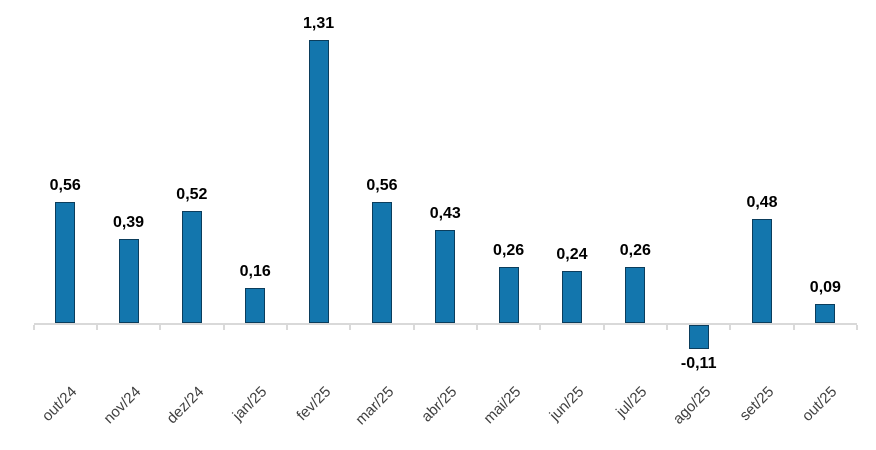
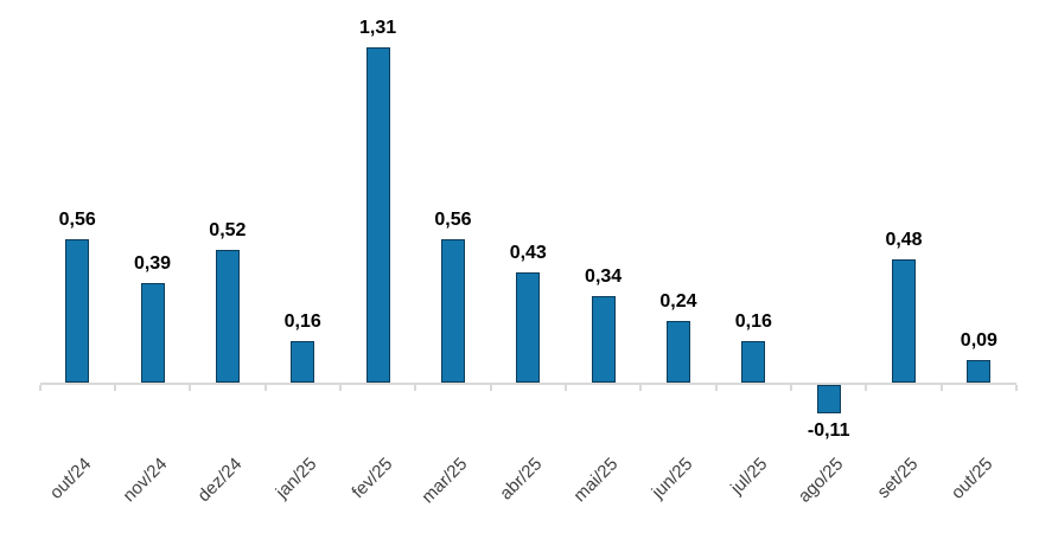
mai/25: 0,26 -> 0,34
jul/25: 0,26 -> 0,16
